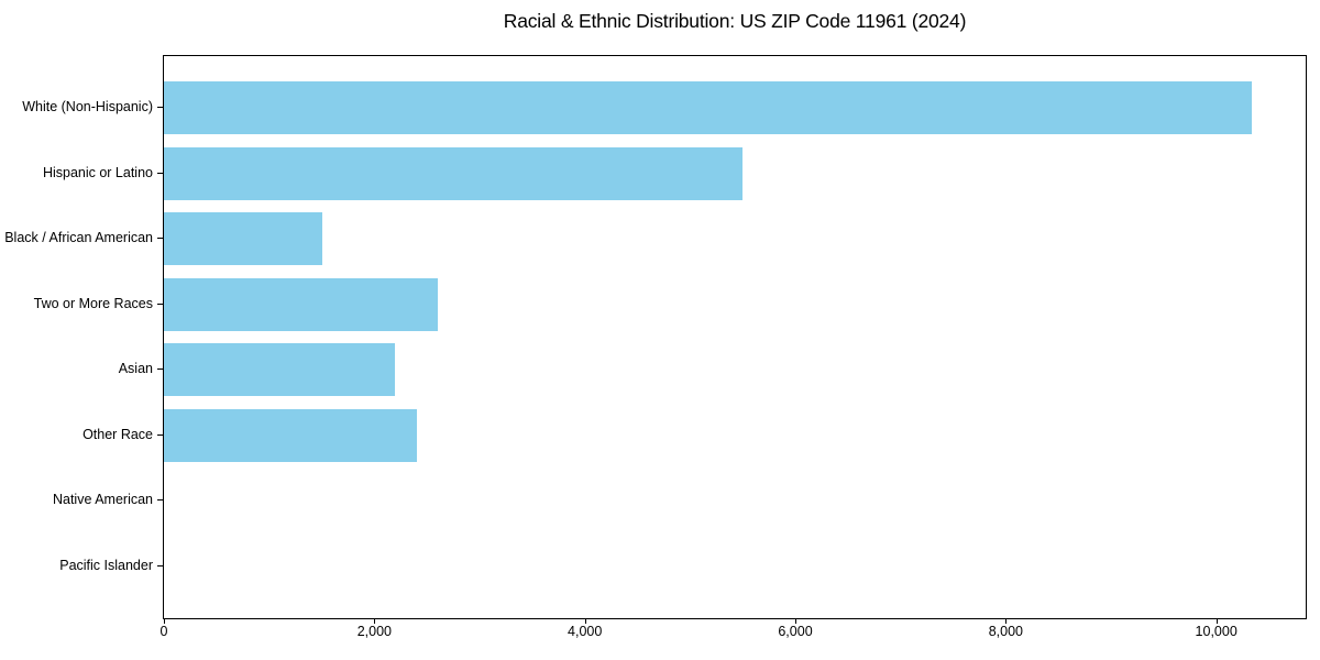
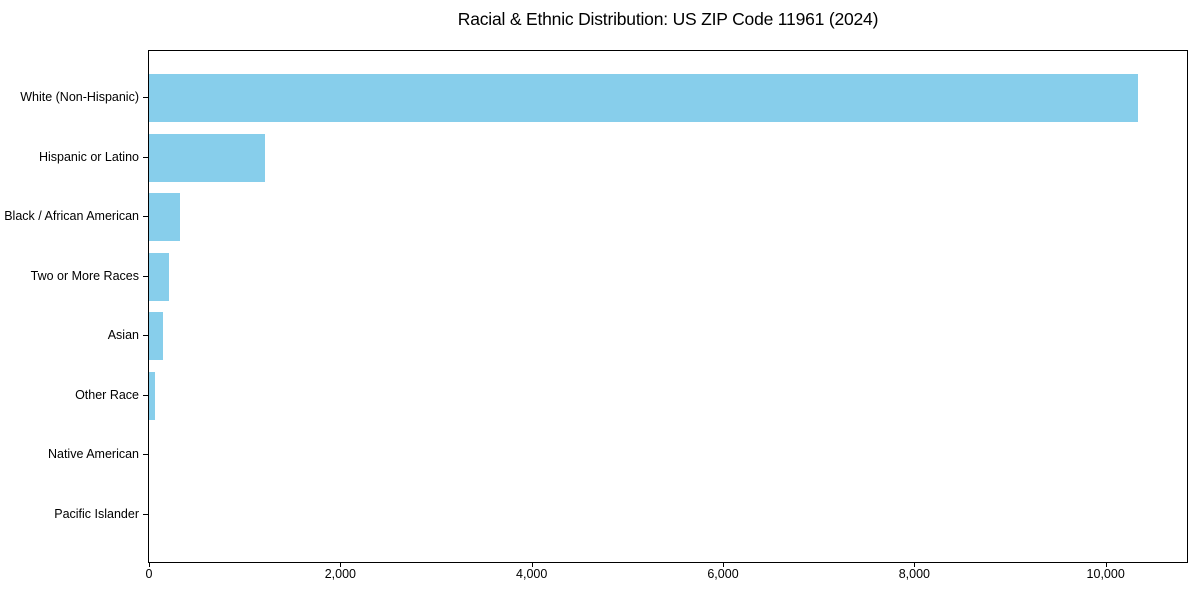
Hispanic or Latino: 5500 -> 1200
Black / African American: 1500 -> 300
Two or More Races: 2600 -> 200
Asian: 2200 -> 100
Other Race: 2400 -> 100
